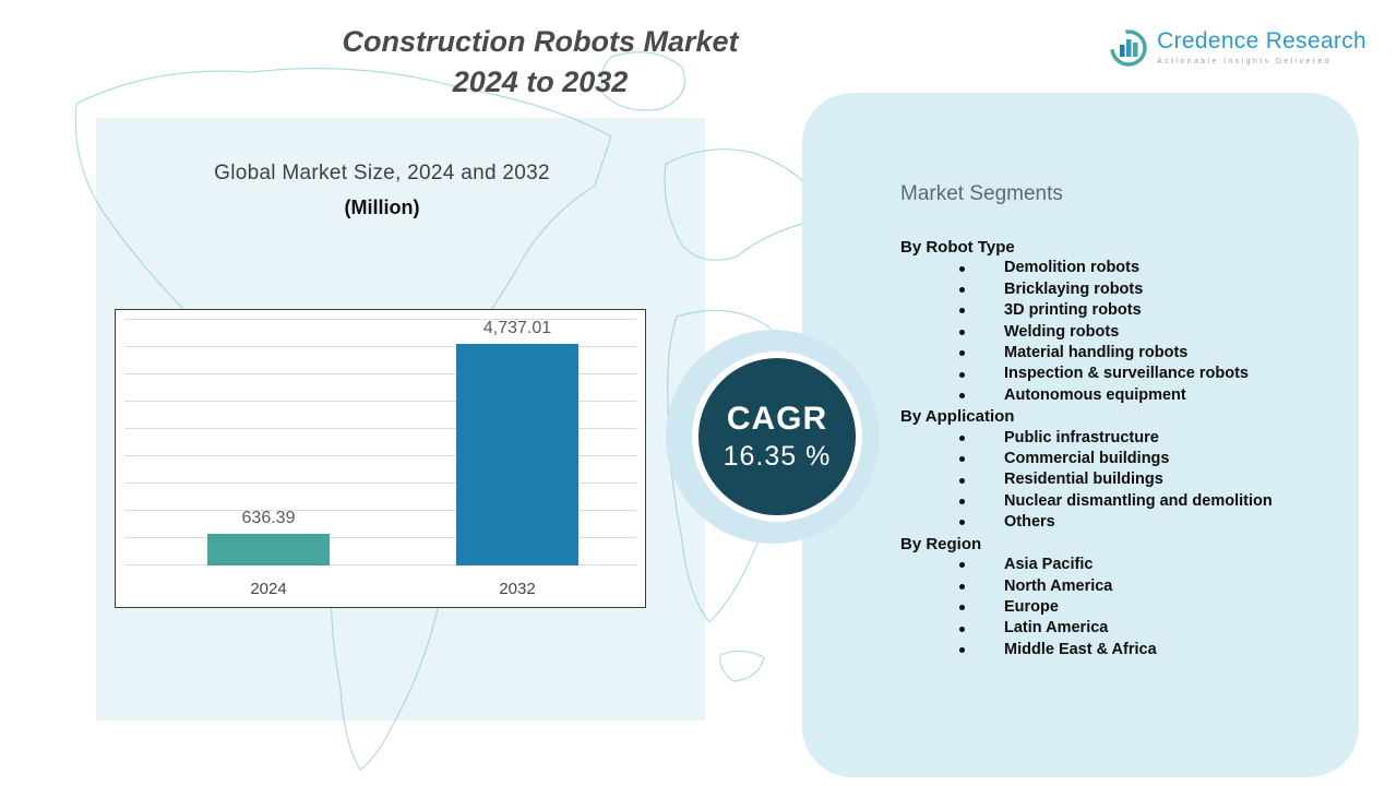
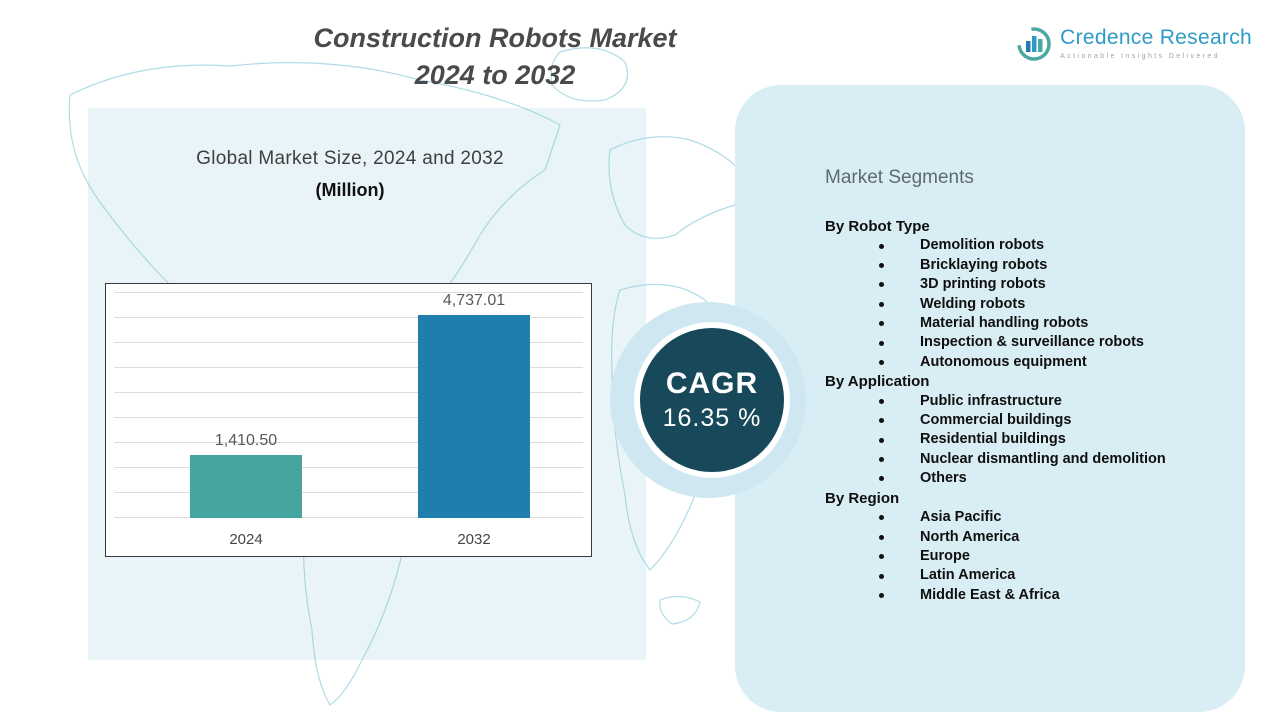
2024: 636.39 -> 1,410.50
